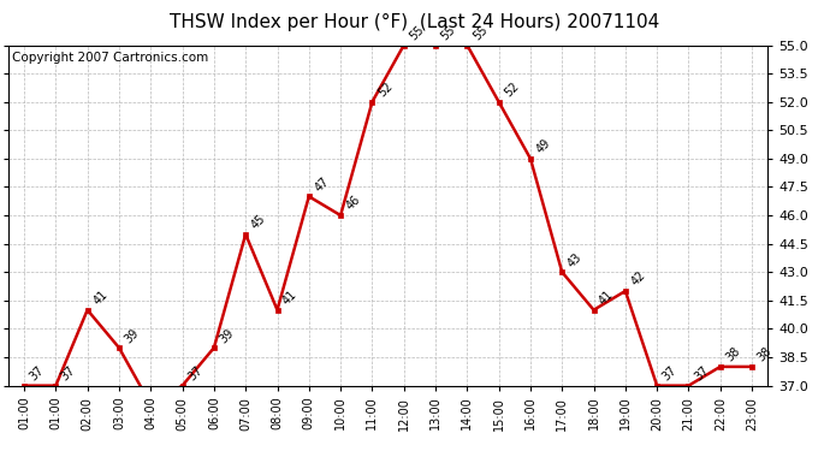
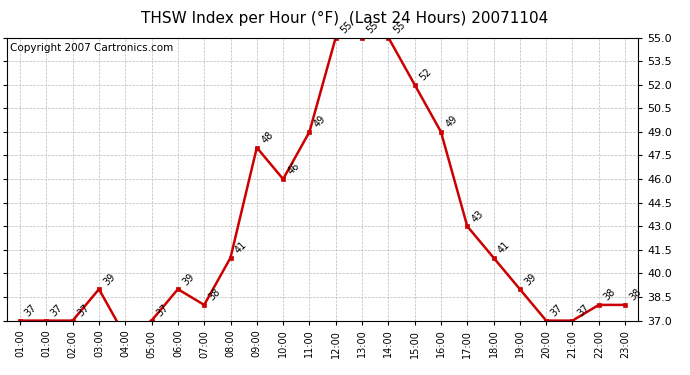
02:00: 41 -> 37
07:00: 45 -> 38
09:00: 47 -> 48
11:00: 52 -> 49
19:00: 42 -> 39
